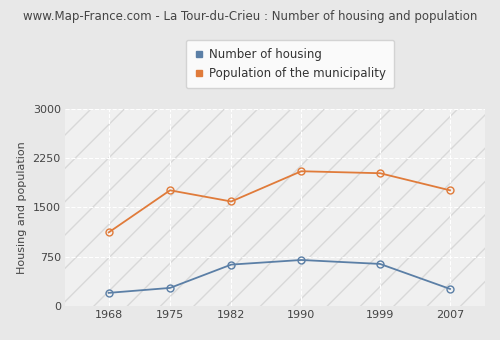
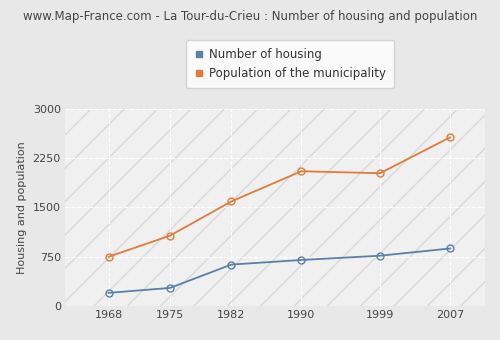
Population of the municipality/1968: 1120 -> 750
Population of the municipality/1975: 1760 -> 1070
Number of housing/1999: 640 -> 760
Number of housing/2007: 260 -> 880
Population of the municipality/2007: 1760 -> 2560
